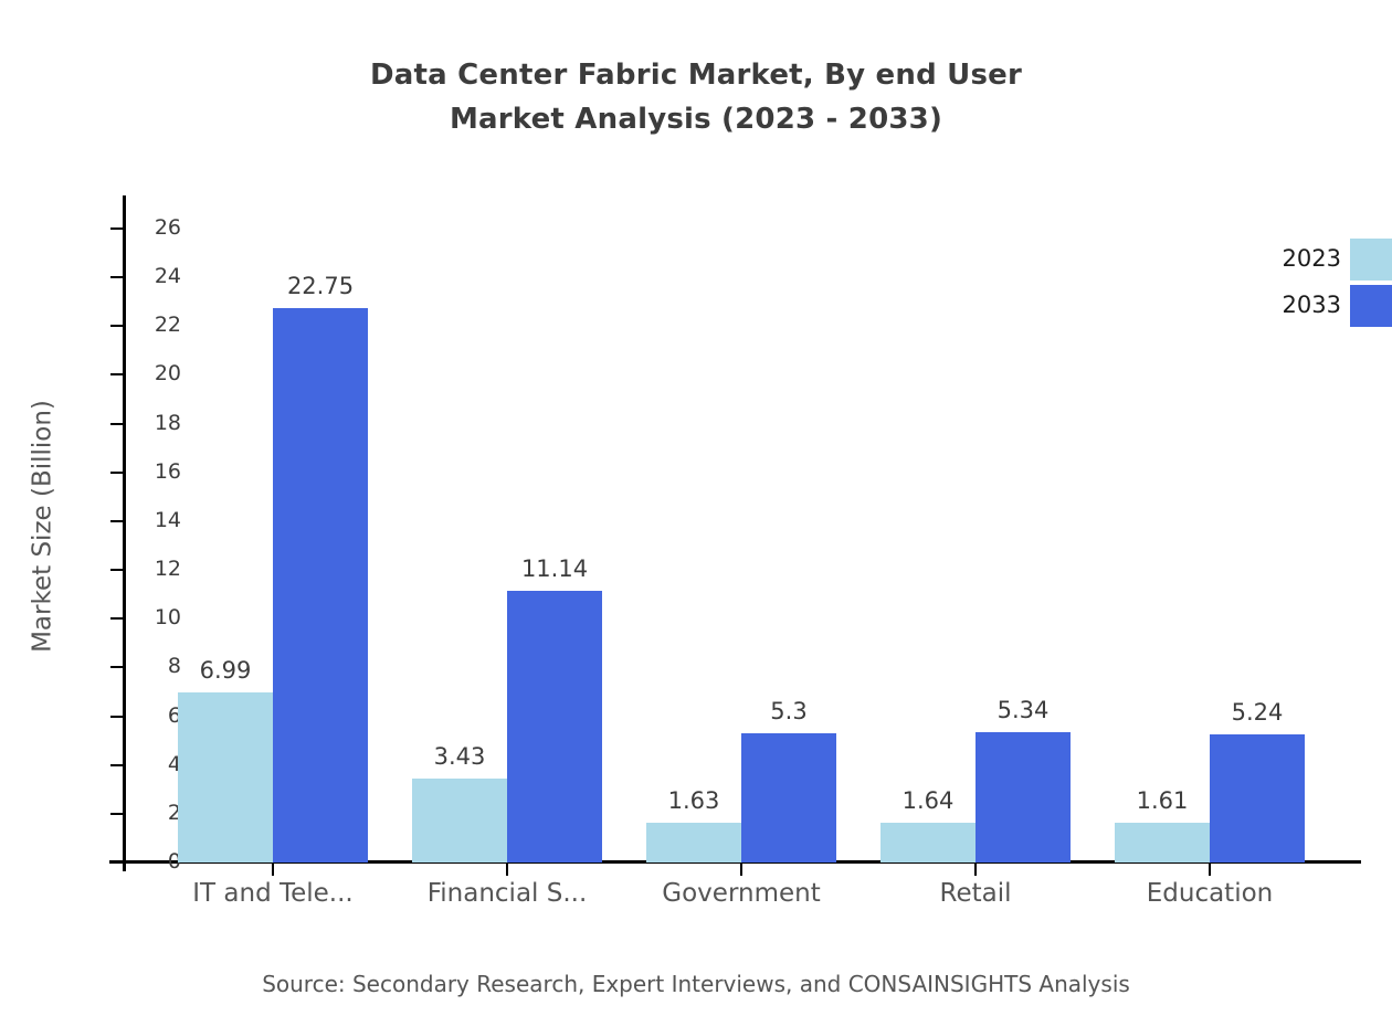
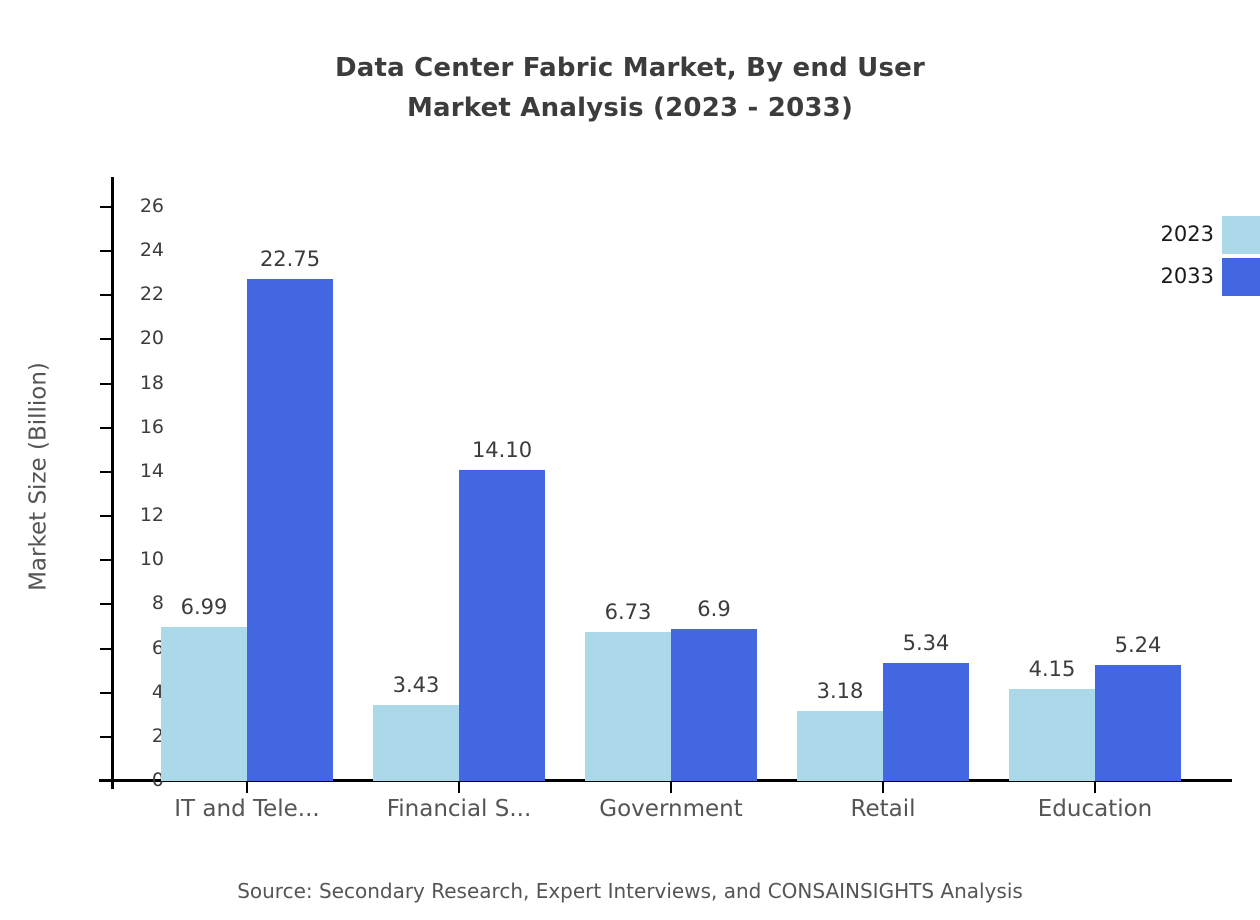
2033/Financial S...: 11.14 -> 14.10
2023/Government: 1.63 -> 6.73
2033/Government: 5.3 -> 6.9
2023/Retail: 1.64 -> 3.18
2023/Education: 1.61 -> 4.15
